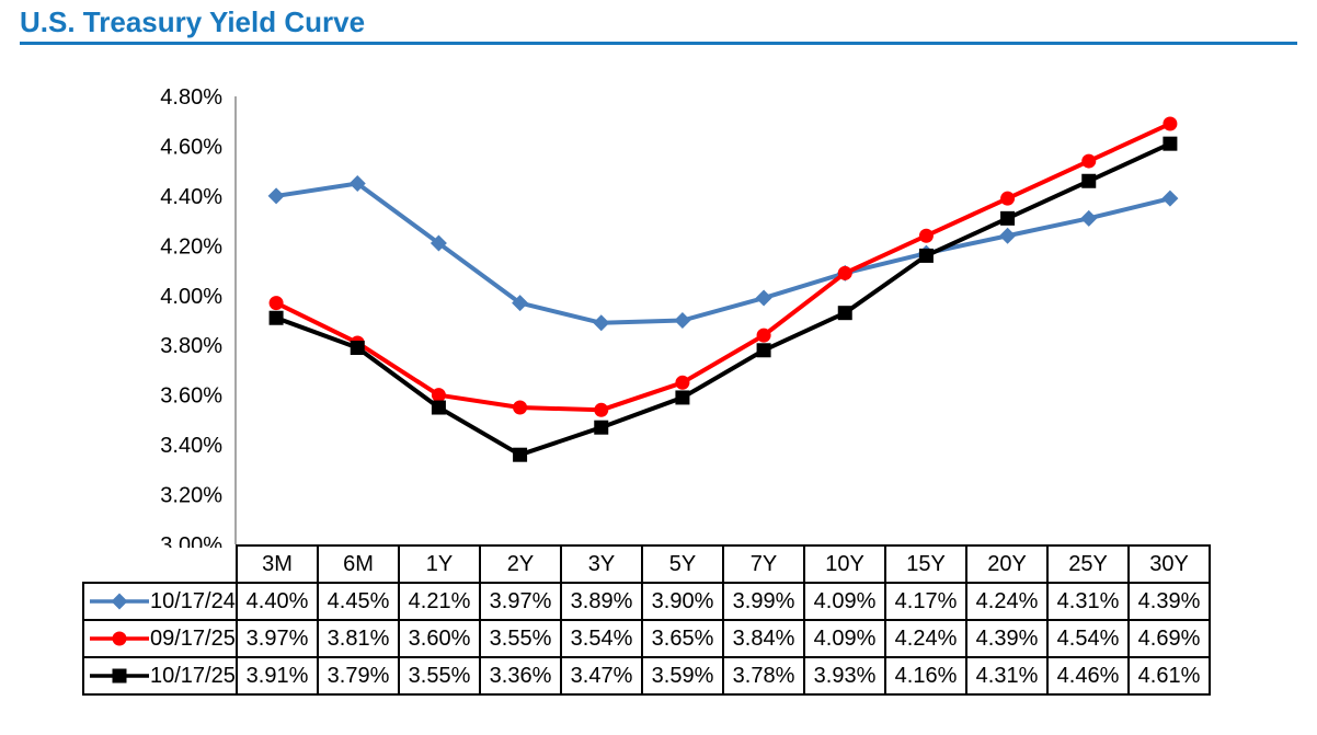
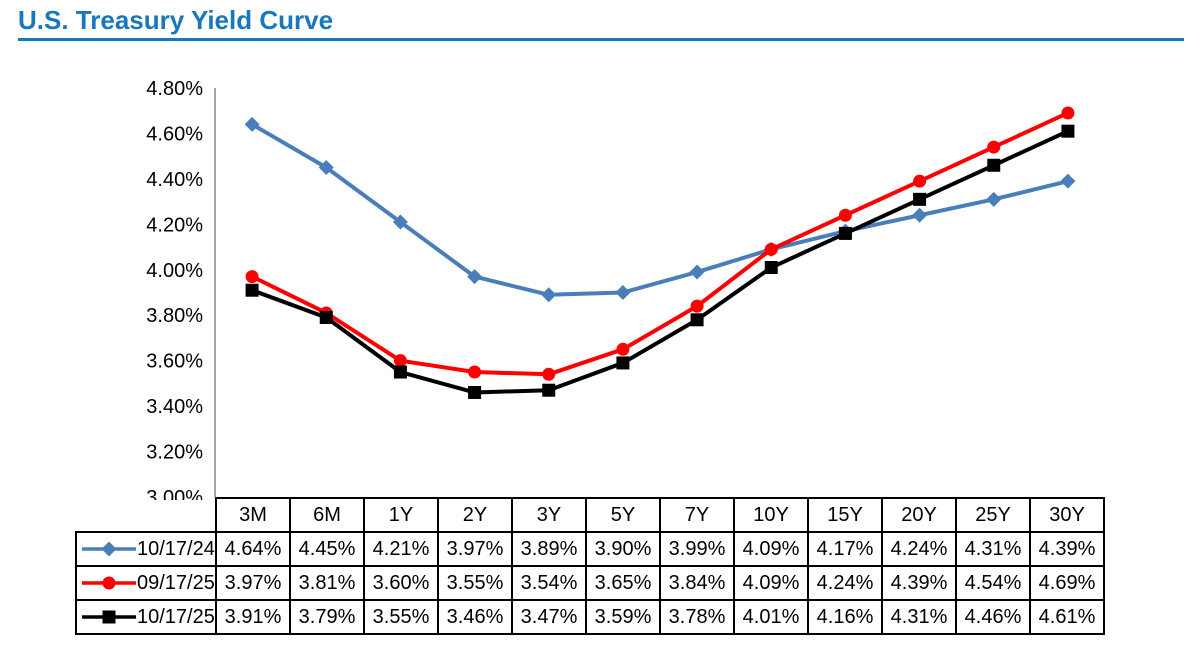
10/17/24/3M: 4.40% -> 4.64%
10/17/25/2Y: 3.36% -> 3.46%
10/17/25/10Y: 3.93% -> 4.01%
